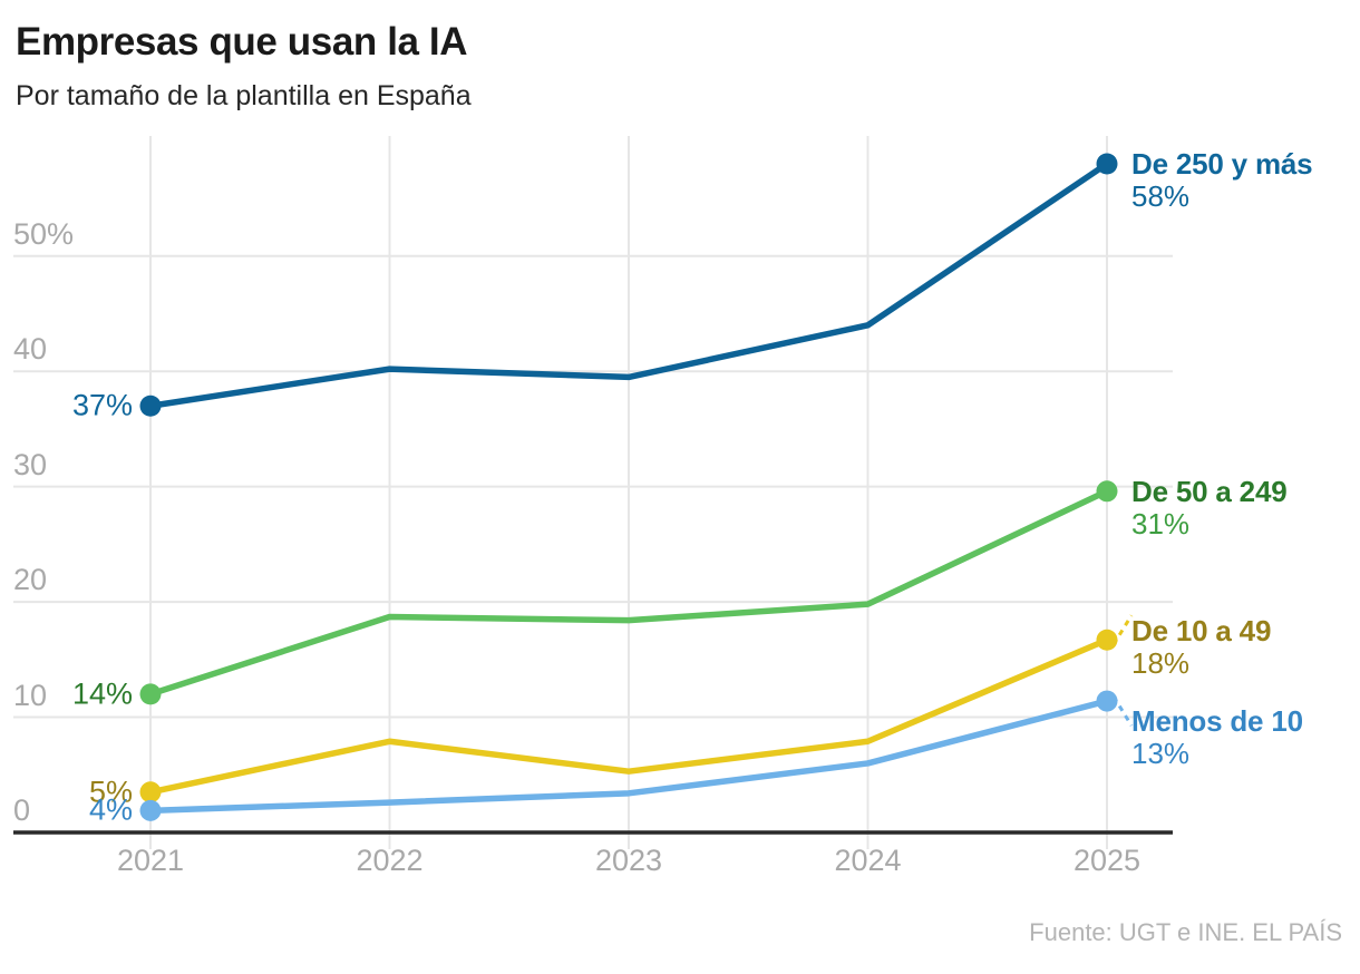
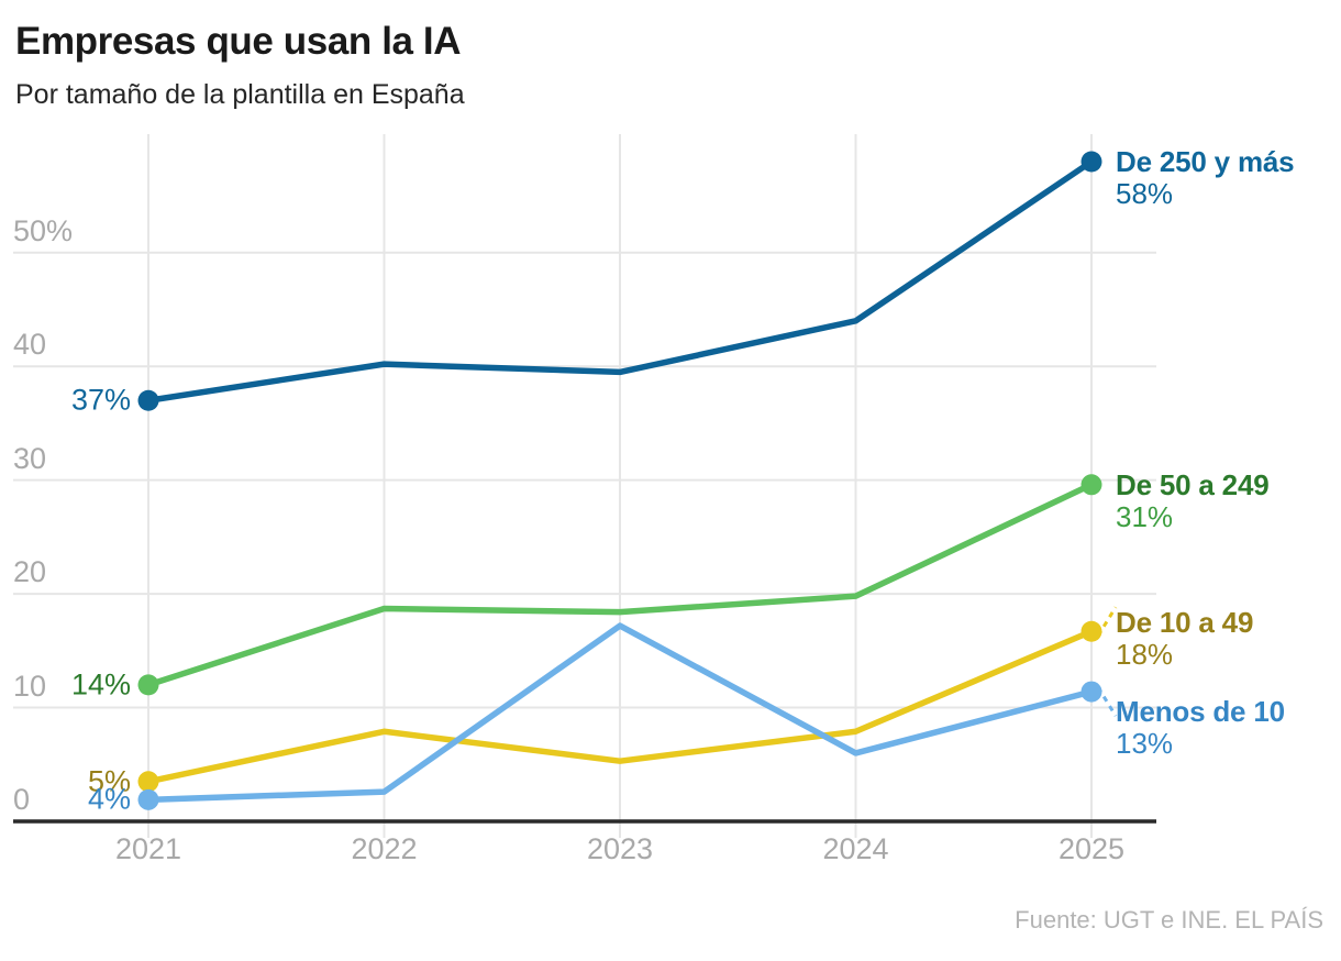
Menos de 10/2023: 3.4% -> 17.2%
